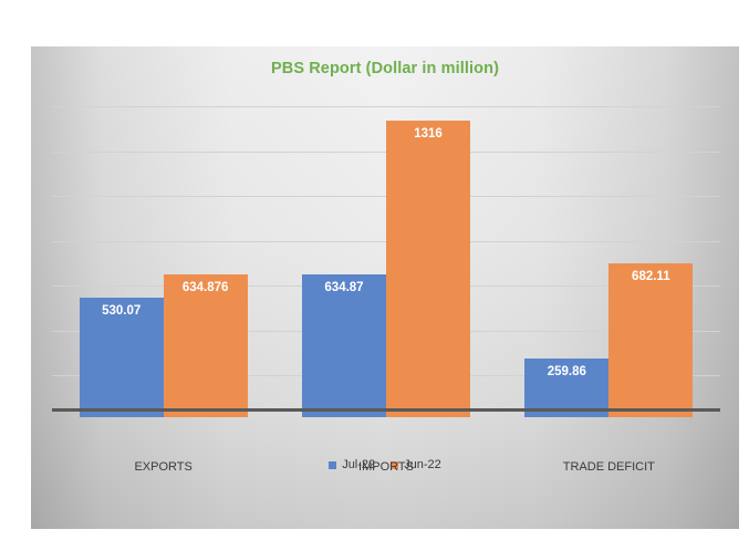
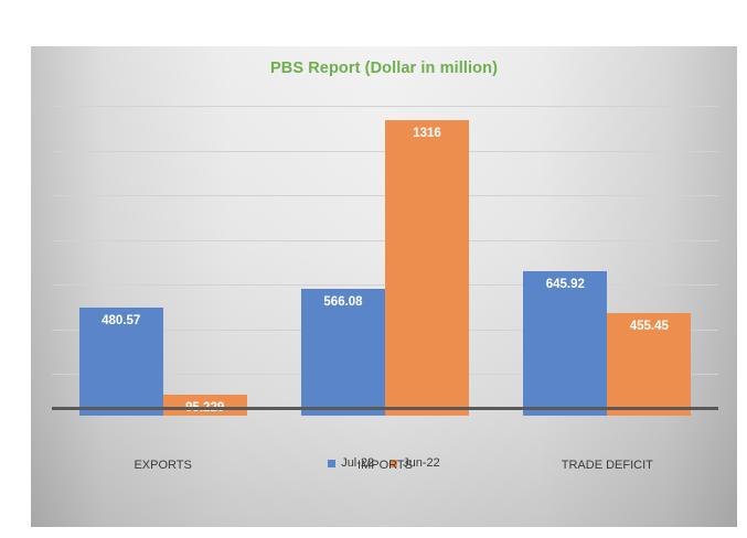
Jul-22/EXPORTS: 530.07 -> 480.57
Jun-22/EXPORTS: 634.876 -> 95.229
Jul-22/IMPORTS: 634.87 -> 566.08
Jul-22/TRADE DEFICIT: 259.86 -> 645.92
Jun-22/TRADE DEFICIT: 682.11 -> 455.45
